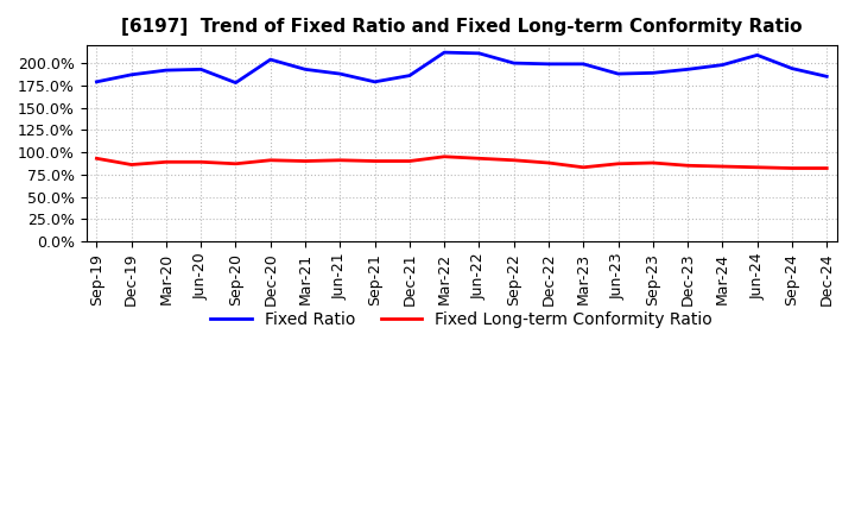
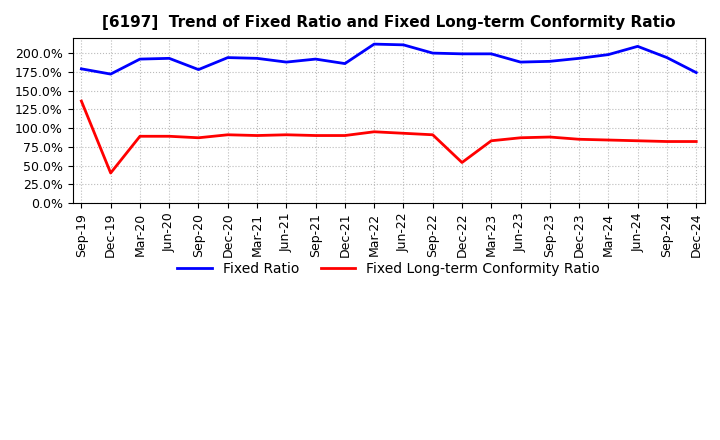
Fixed Long-term Conformity Ratio/Sep-19: 93% -> 136%
Fixed Ratio/Dec-19: 187% -> 172%
Fixed Long-term Conformity Ratio/Dec-19: 86% -> 40%
Fixed Ratio/Dec-20: 204% -> 194%
Fixed Ratio/Sep-21: 179% -> 192%
Fixed Long-term Conformity Ratio/Dec-22: 88% -> 54%
Fixed Ratio/Dec-24: 185% -> 174%
